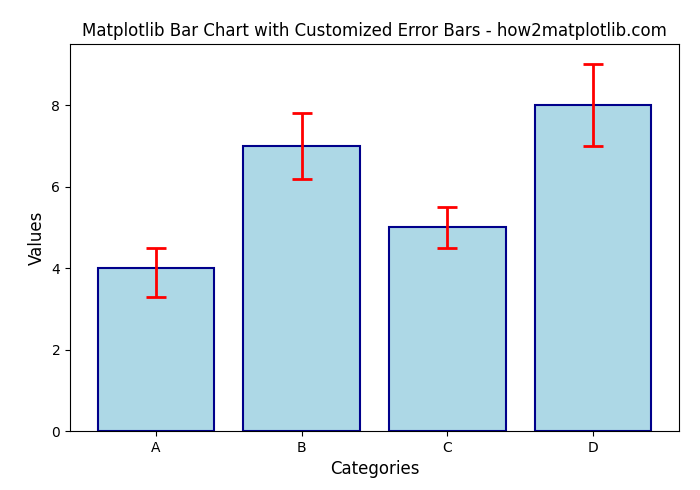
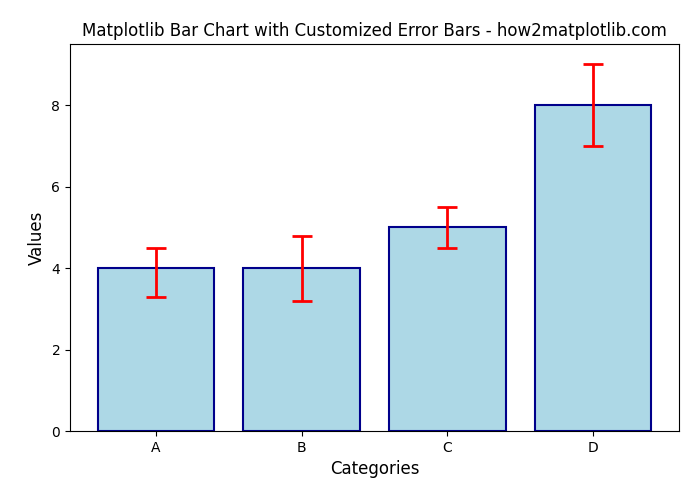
B: 7 -> 4
